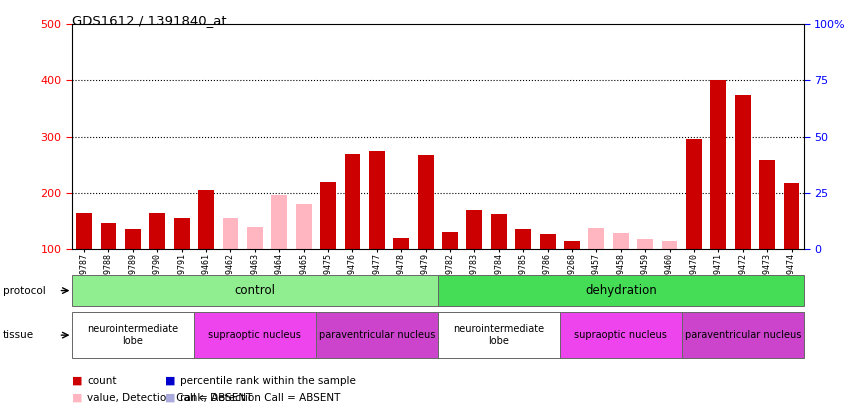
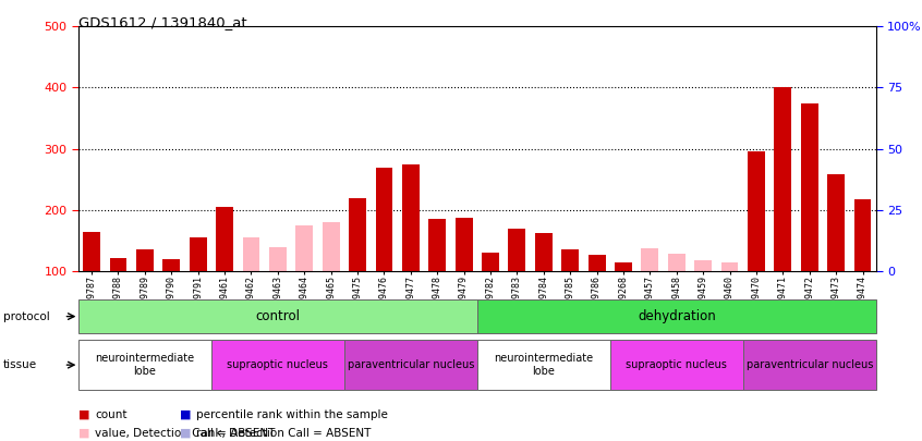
GSM69788: 146 -> 122
GSM69790: 164 -> 120
GSM69464: 196 -> 175
GSM69478: 120 -> 185
GSM69479: 268 -> 188
